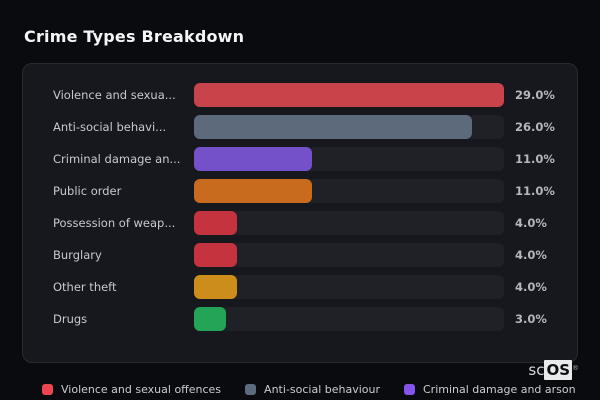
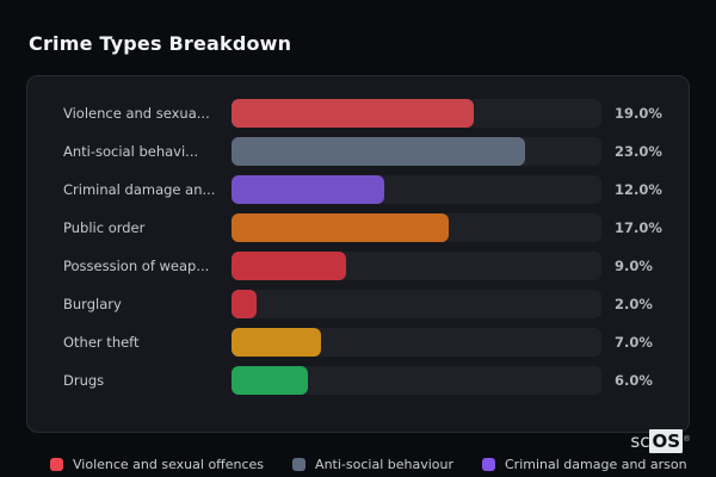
Violence and sexua...: 29.0% -> 19.0%
Anti-social behavi...: 26.0% -> 23.0%
Criminal damage an...: 11.0% -> 12.0%
Public order: 11.0% -> 17.0%
Possession of weap...: 4.0% -> 9.0%
Burglary: 4.0% -> 2.0%
Other theft: 4.0% -> 7.0%
Drugs: 3.0% -> 6.0%
